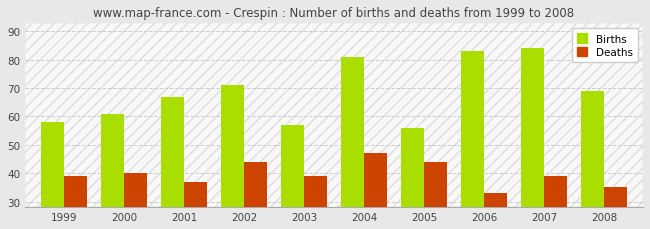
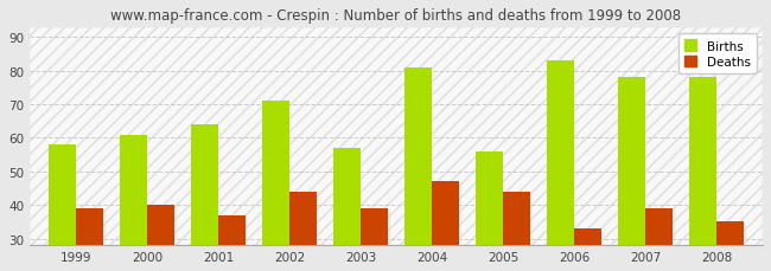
Births/2001: 67 -> 64
Births/2007: 84 -> 78
Births/2008: 69 -> 78
